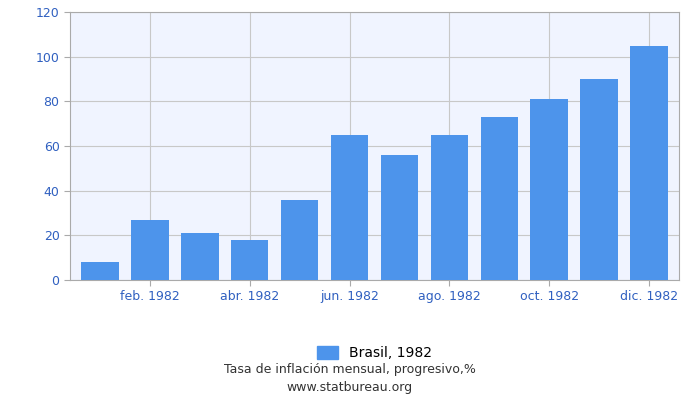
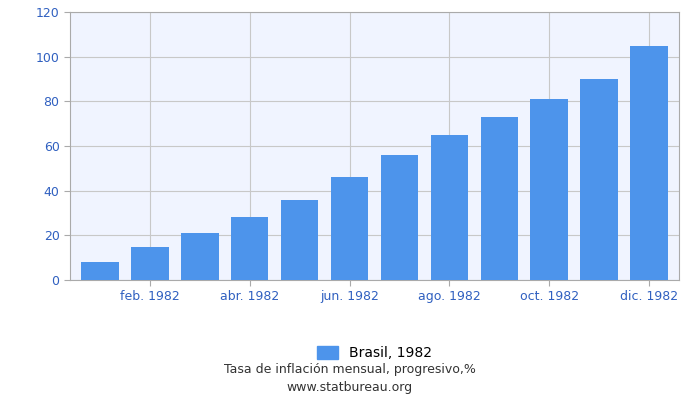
feb. 1982: 27 -> 15
abr. 1982: 18 -> 28
jun. 1982: 65 -> 46
